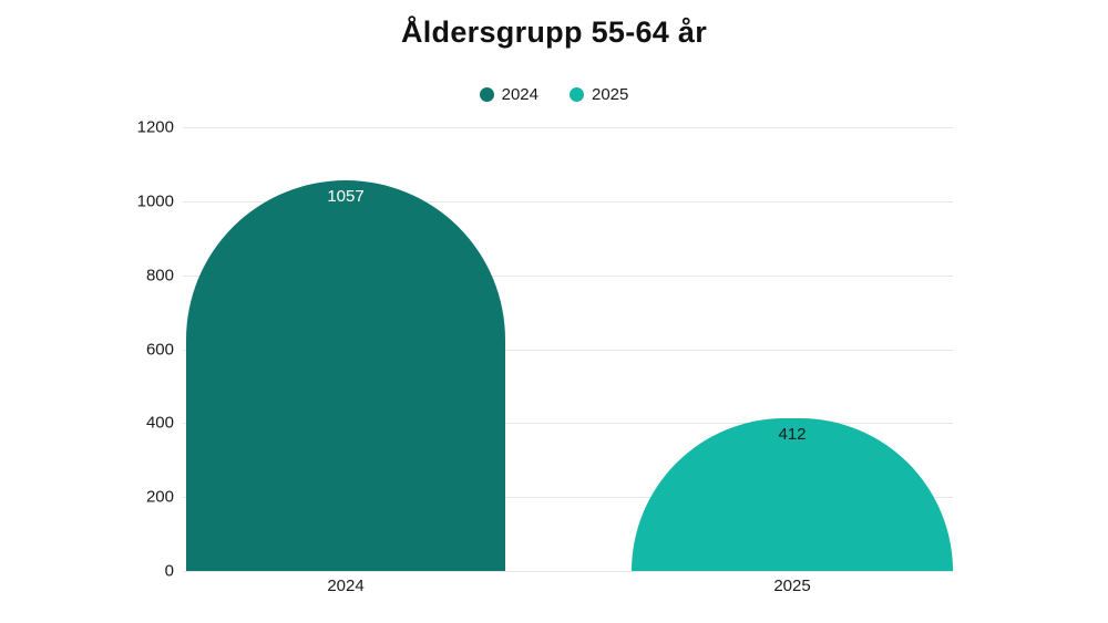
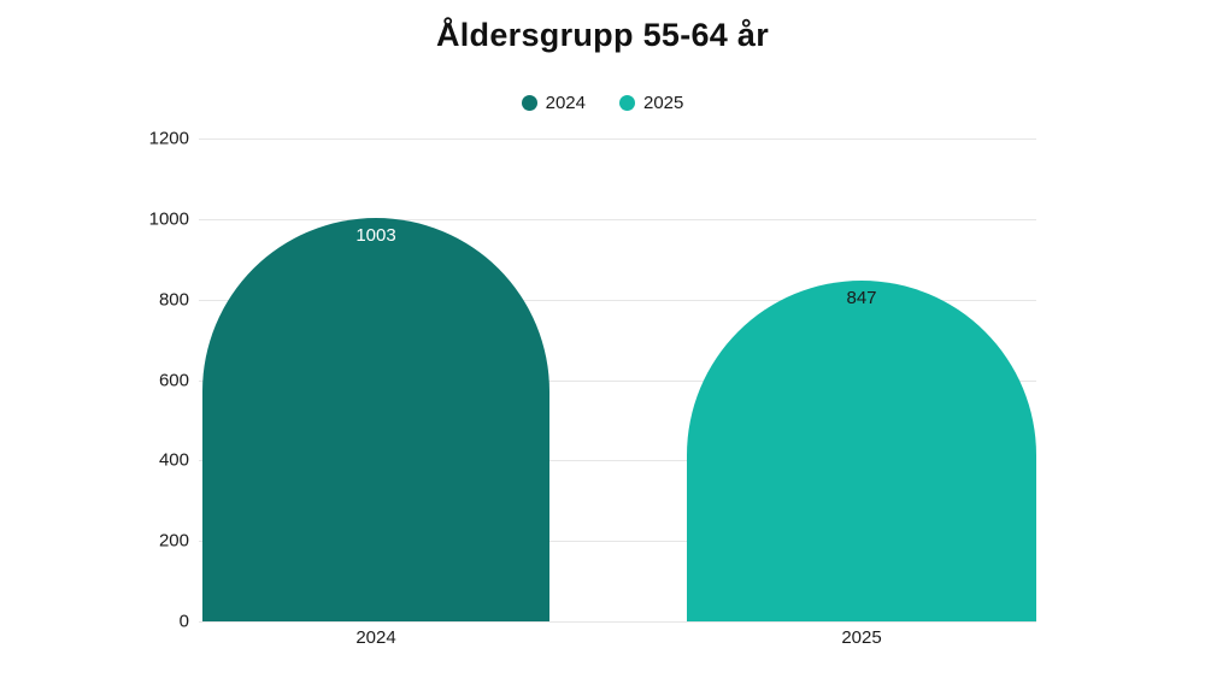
2024: 1057 -> 1003
2025: 412 -> 847
